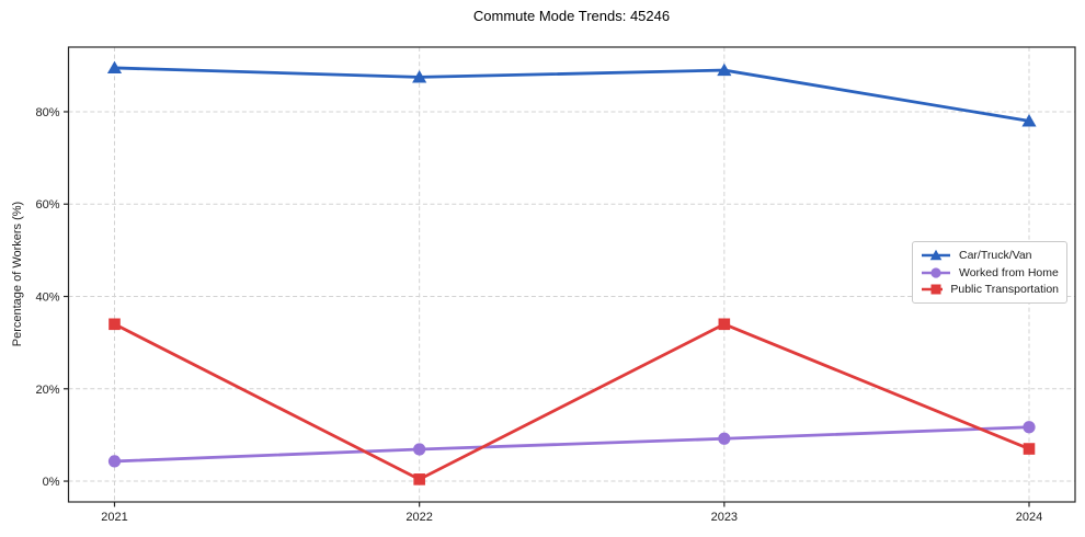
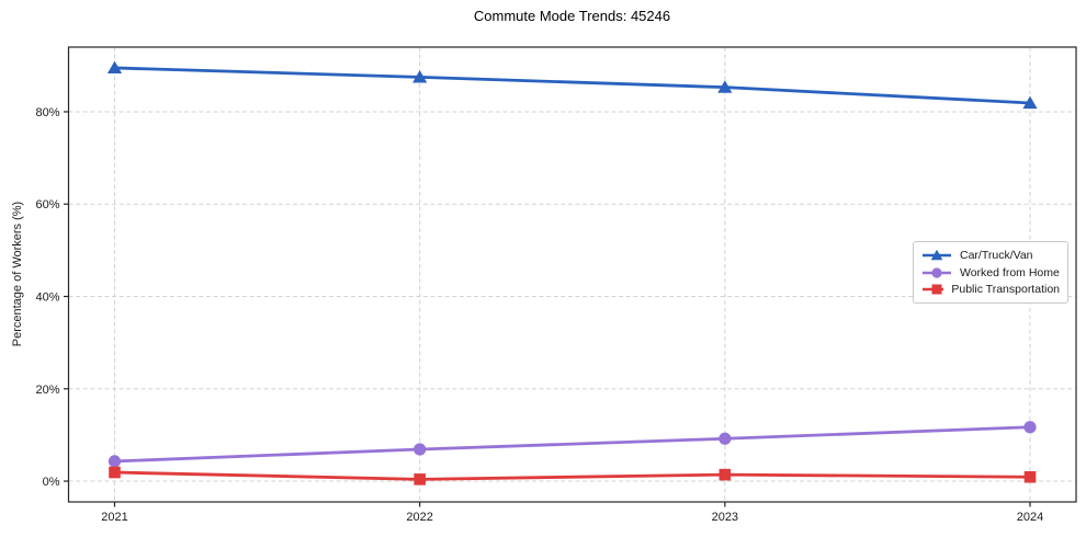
Public Transportation/2021: 34% -> 2%
Car/Truck/Van/2023: 89% -> 85%
Public Transportation/2023: 34% -> 1%
Car/Truck/Van/2024: 78% -> 82%
Public Transportation/2024: 7% -> 1%
